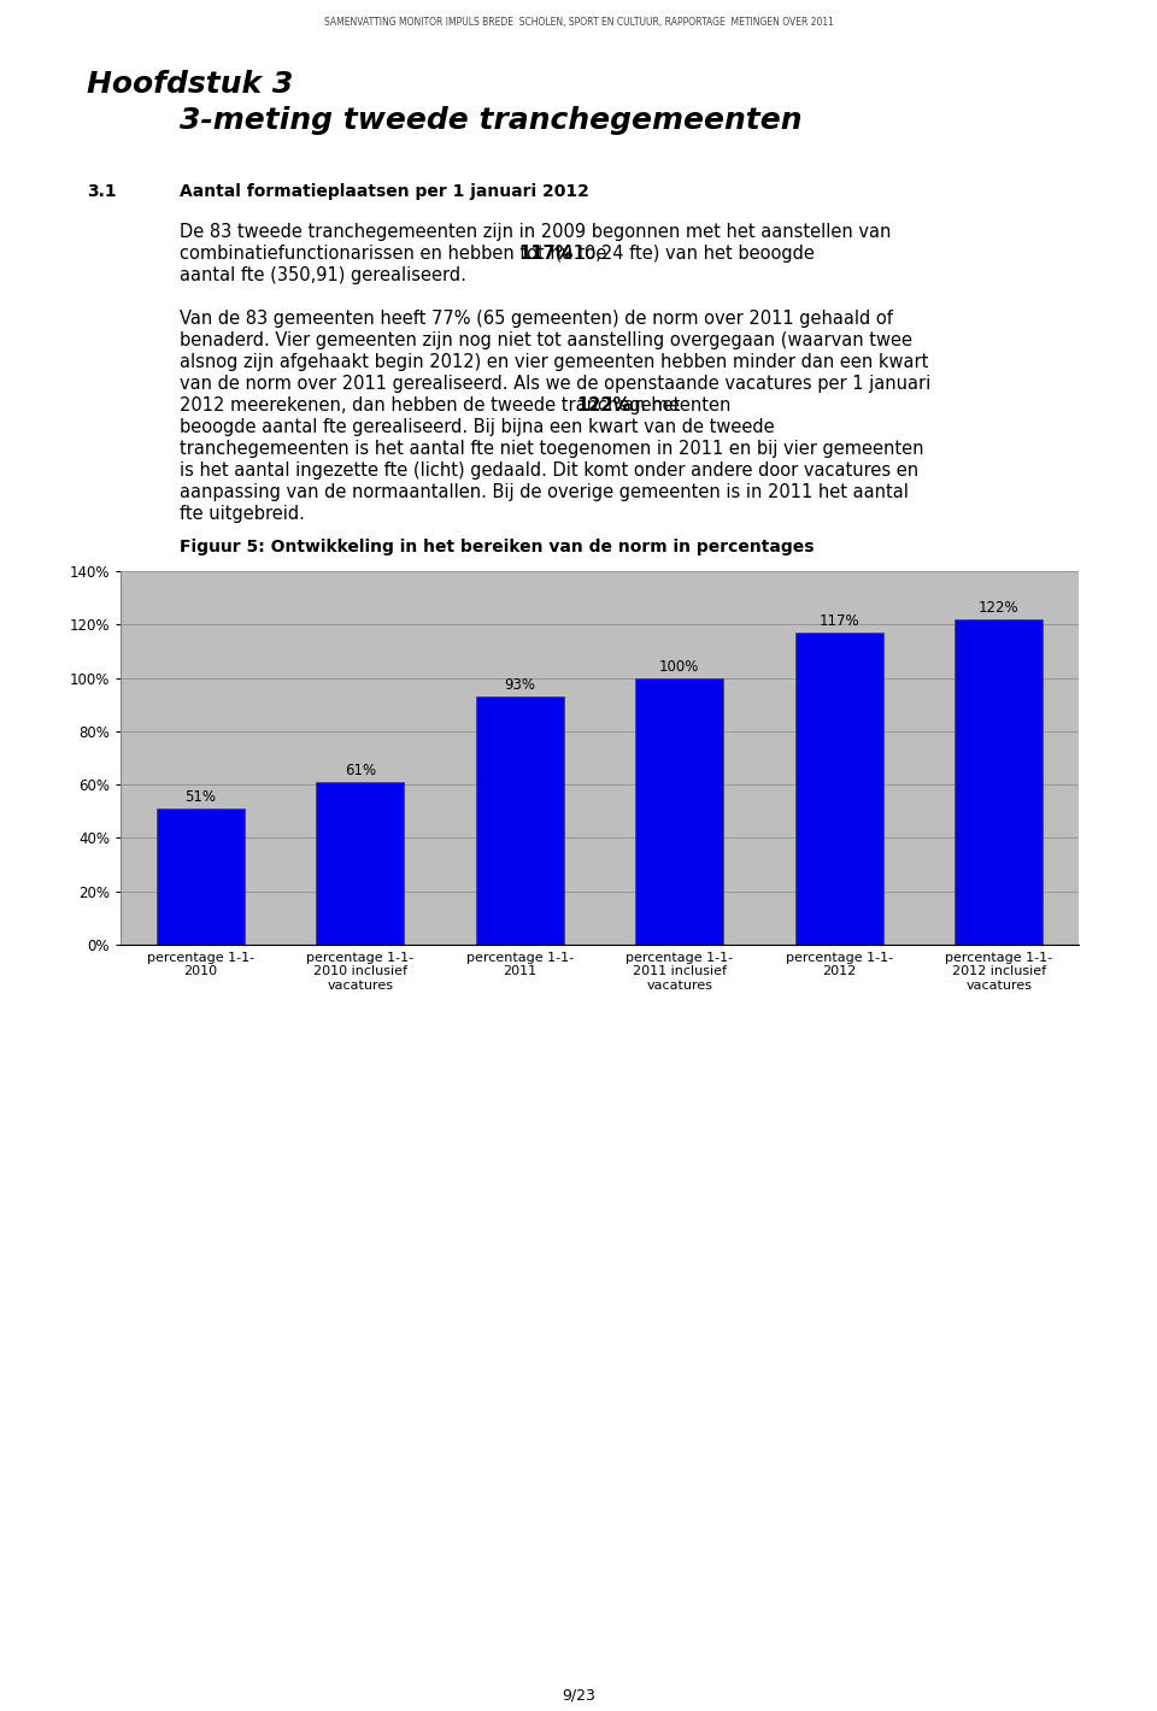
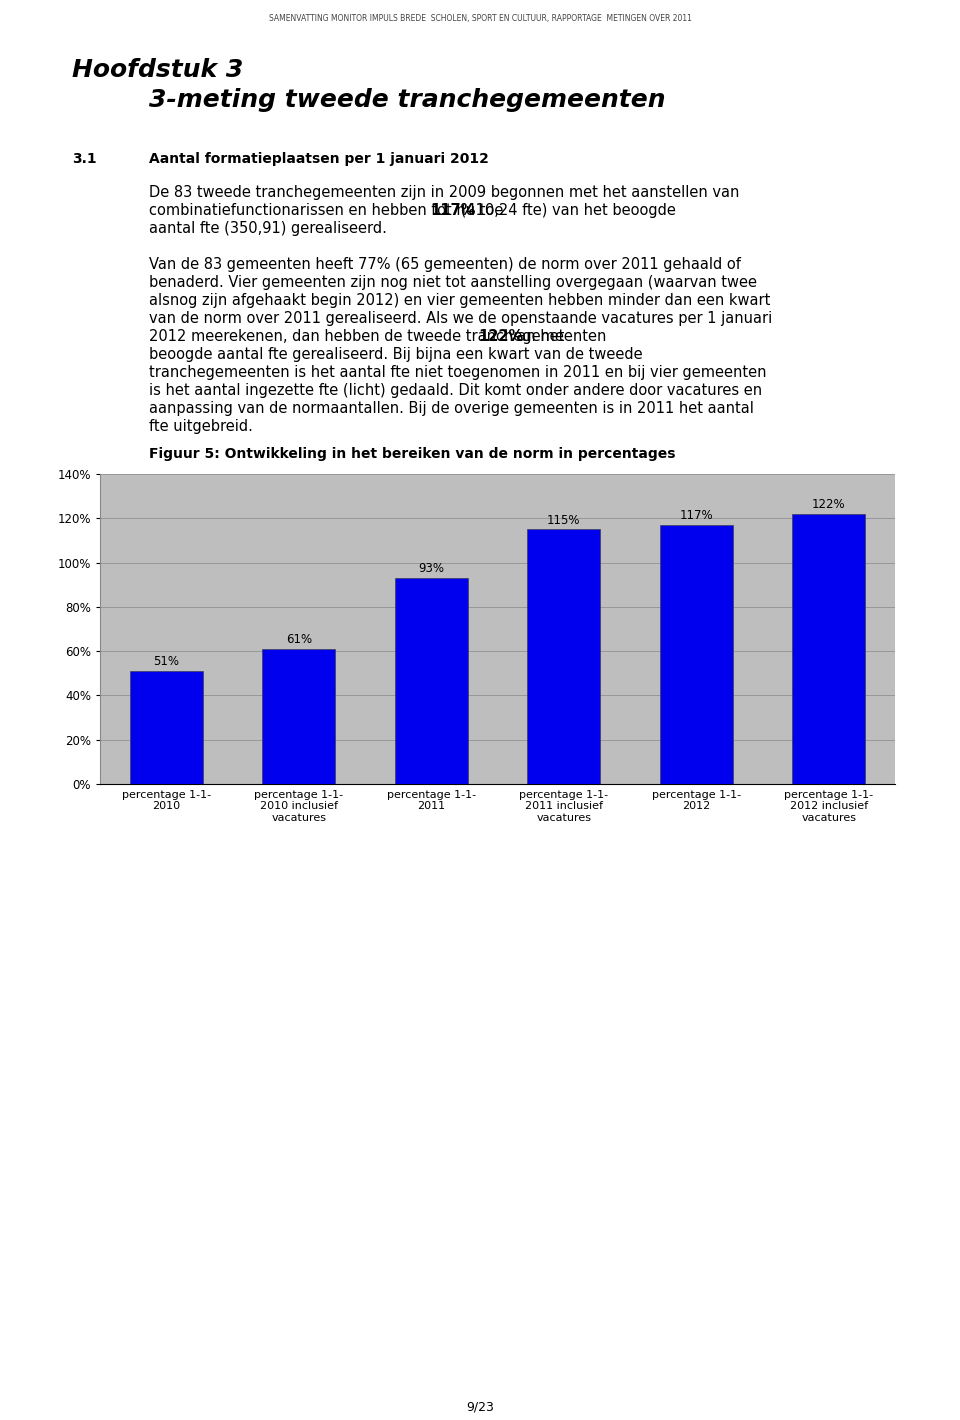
percentage 1-1- 2011 inclusief vacatures: 100% -> 115%
